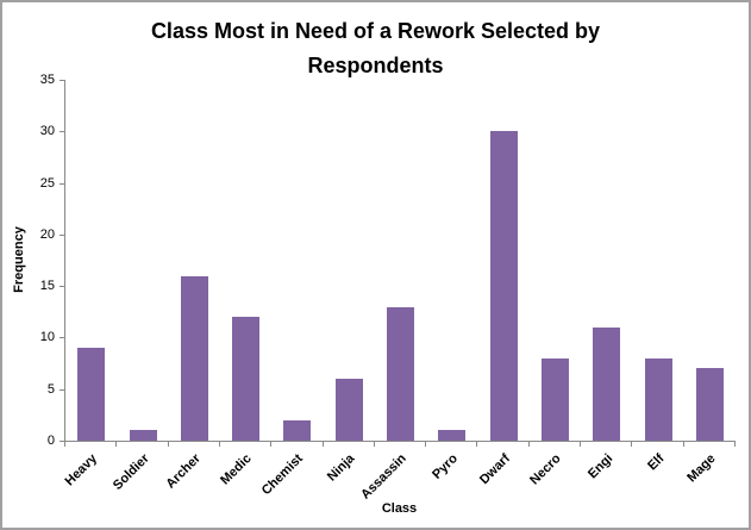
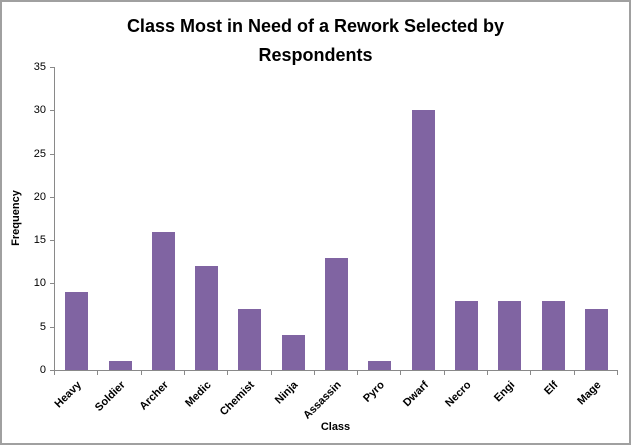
Chemist: 2 -> 7
Ninja: 6 -> 4
Engi: 11 -> 8
